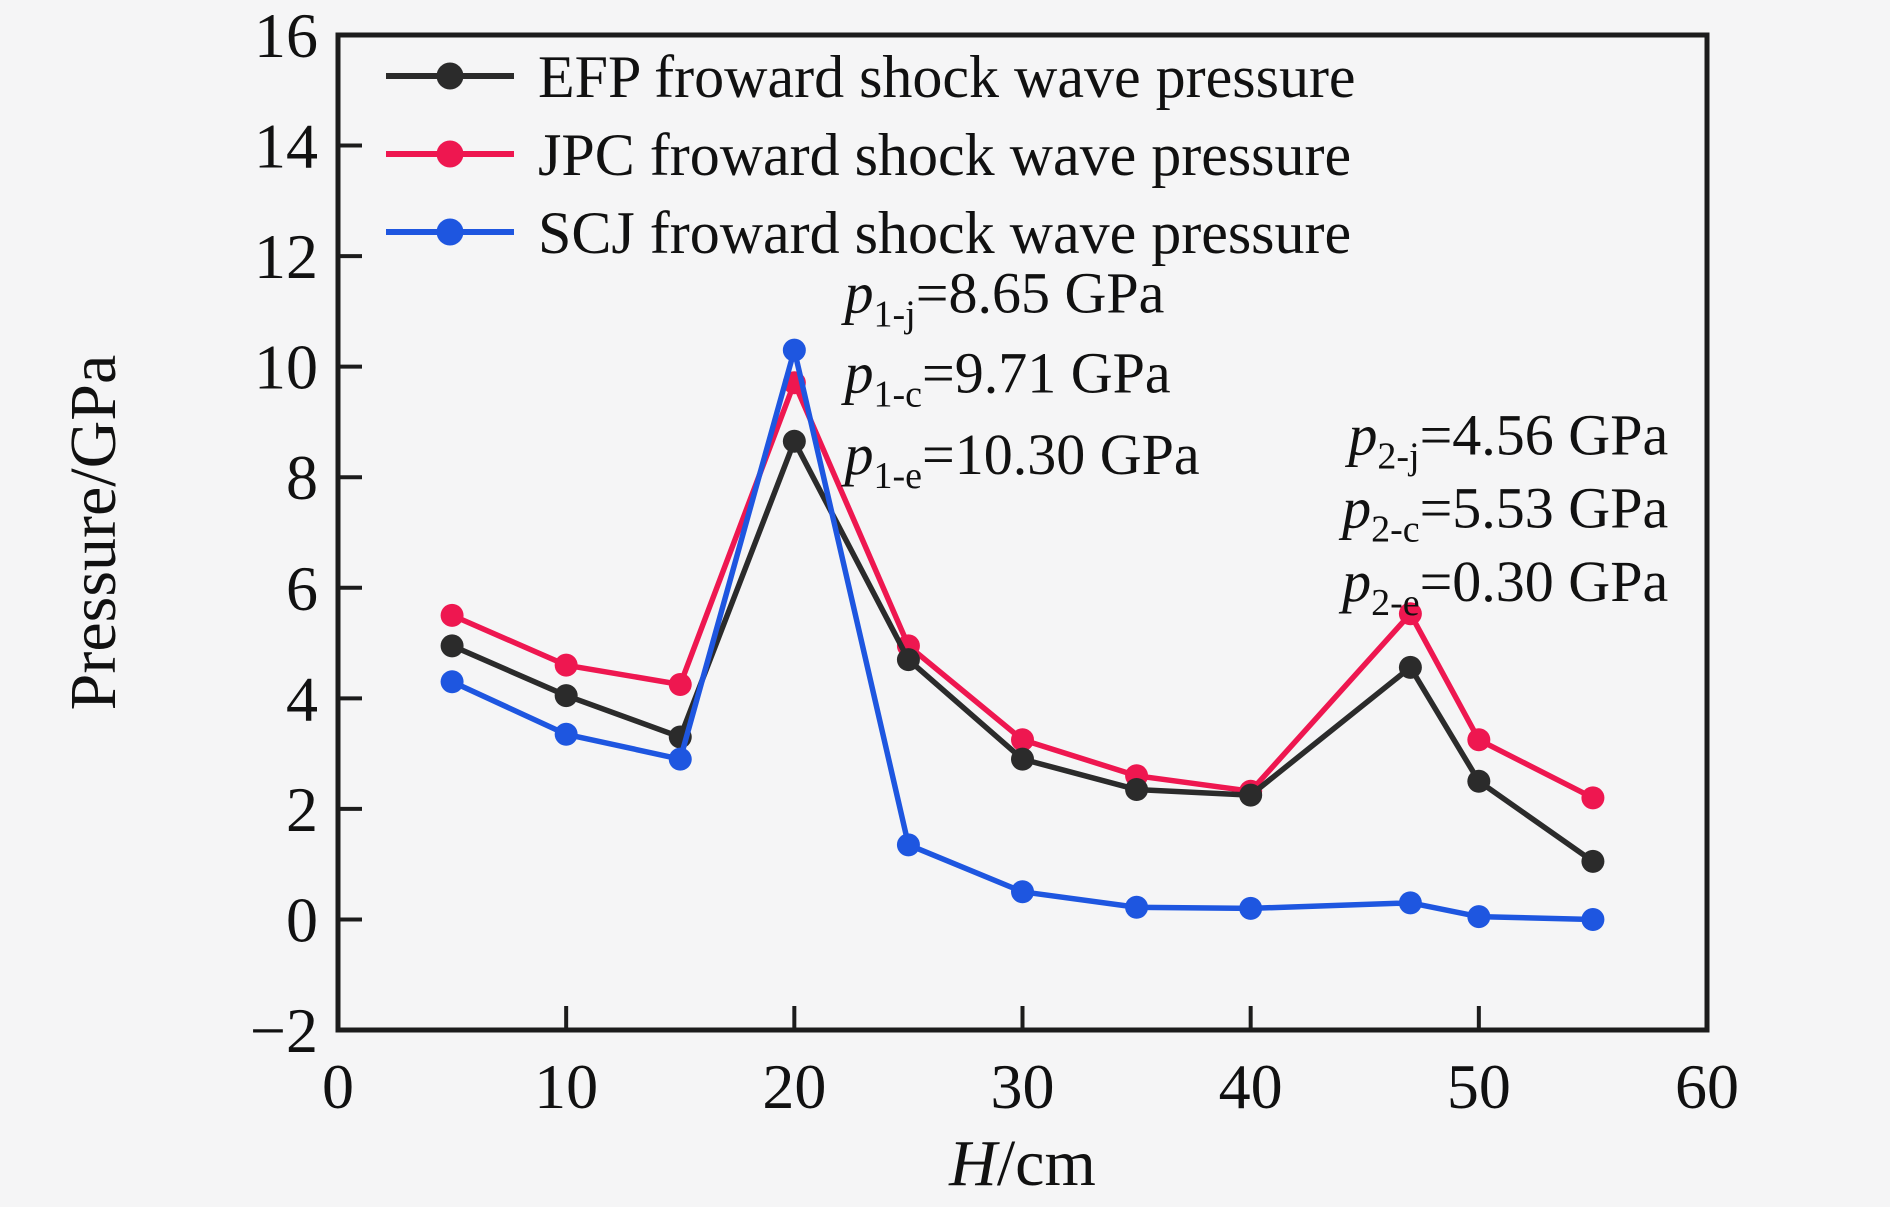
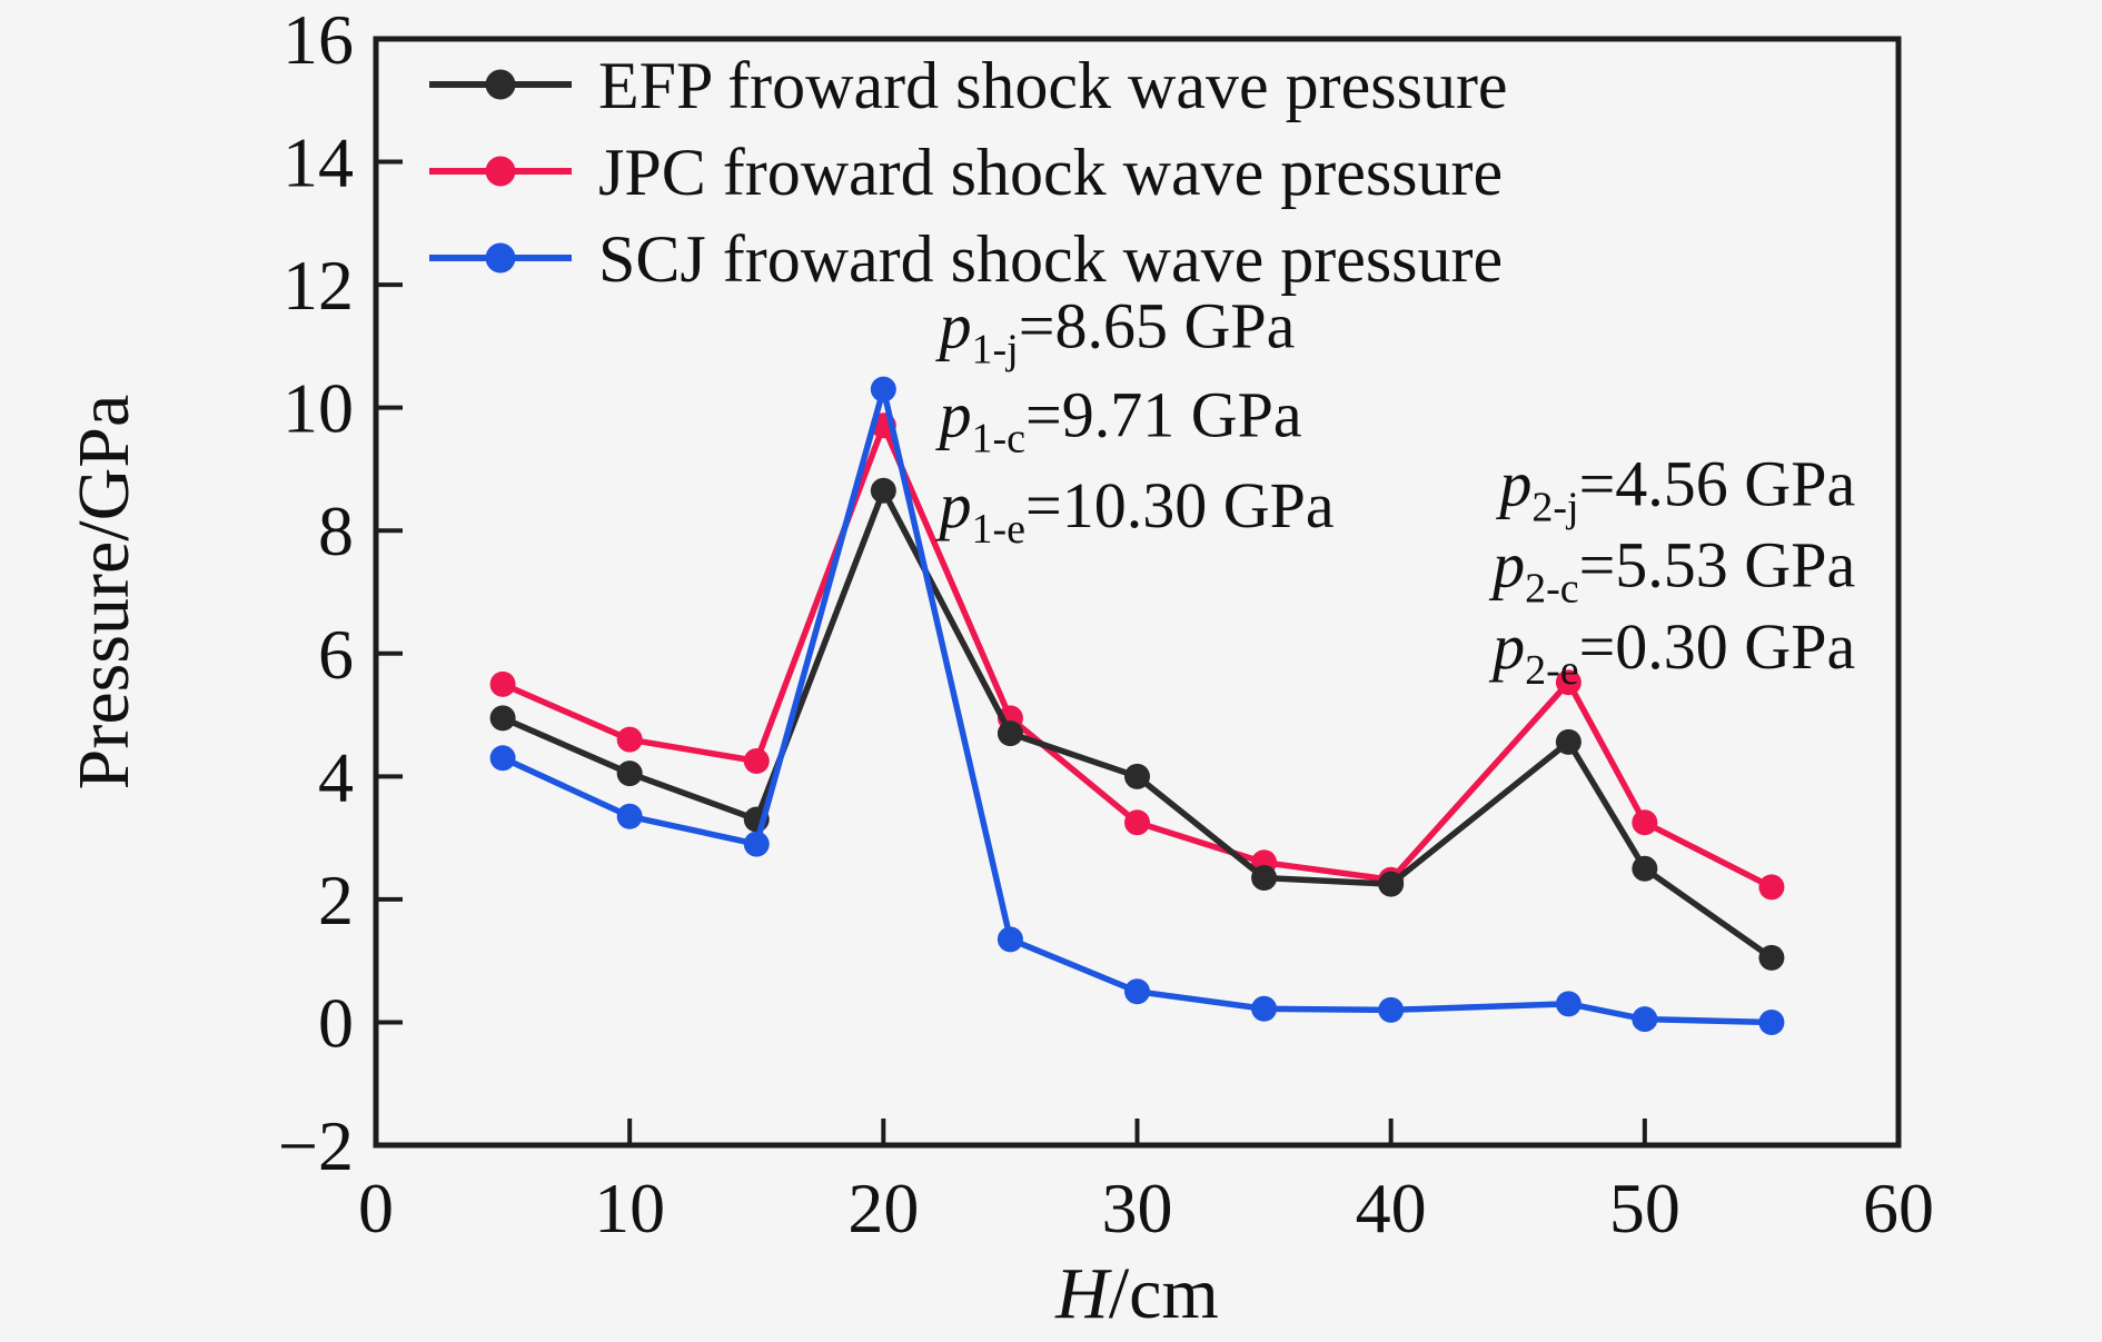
EFP froward shock wave pressure/30: 2.9 -> 4.0
